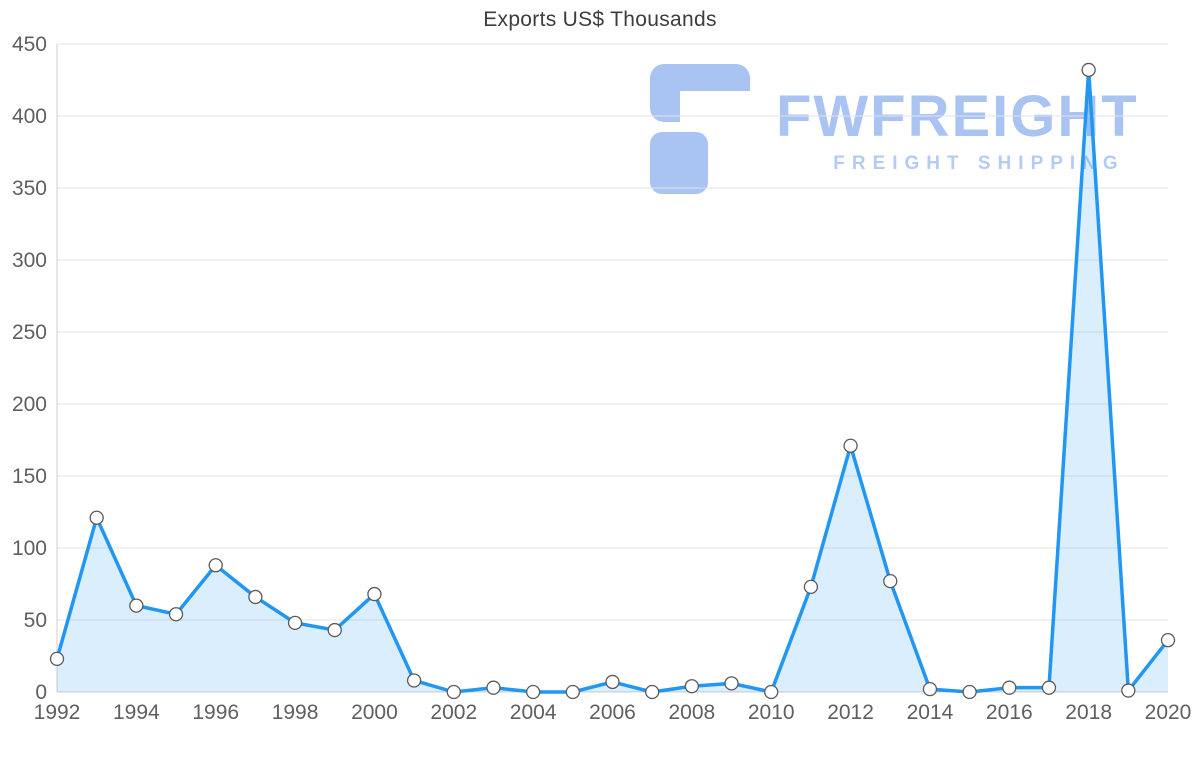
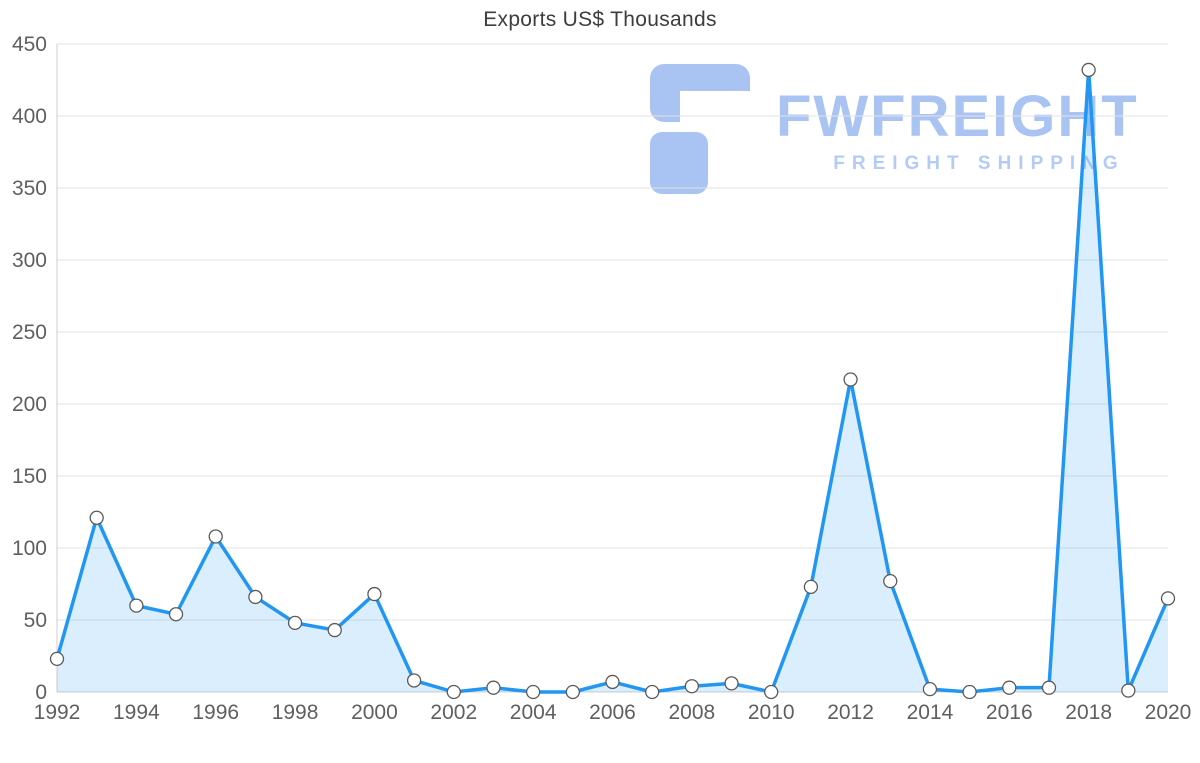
1996: 88 -> 108
2012: 171 -> 217
2020: 36 -> 65
